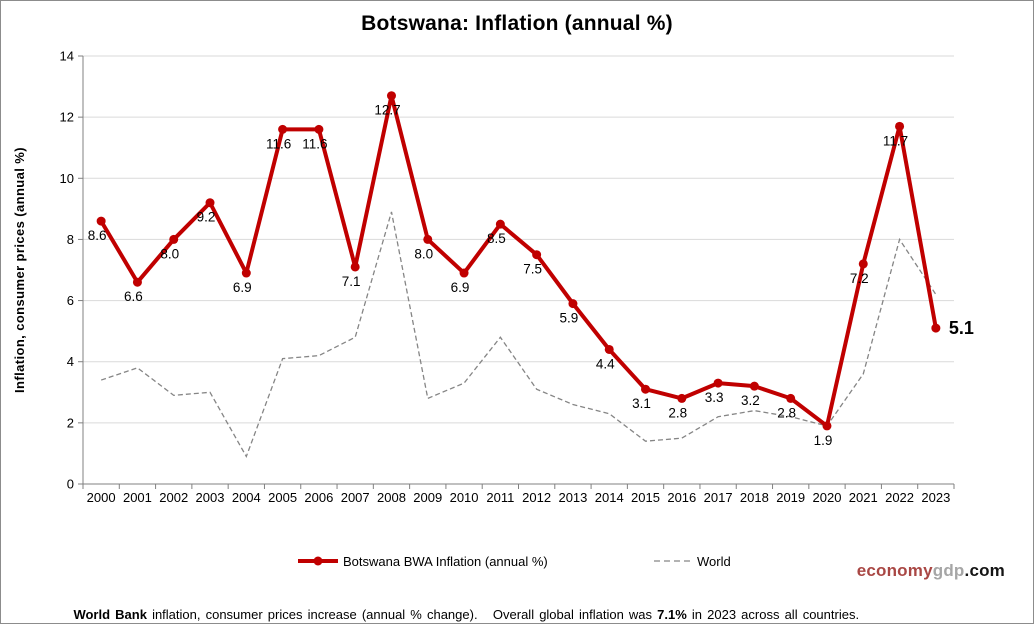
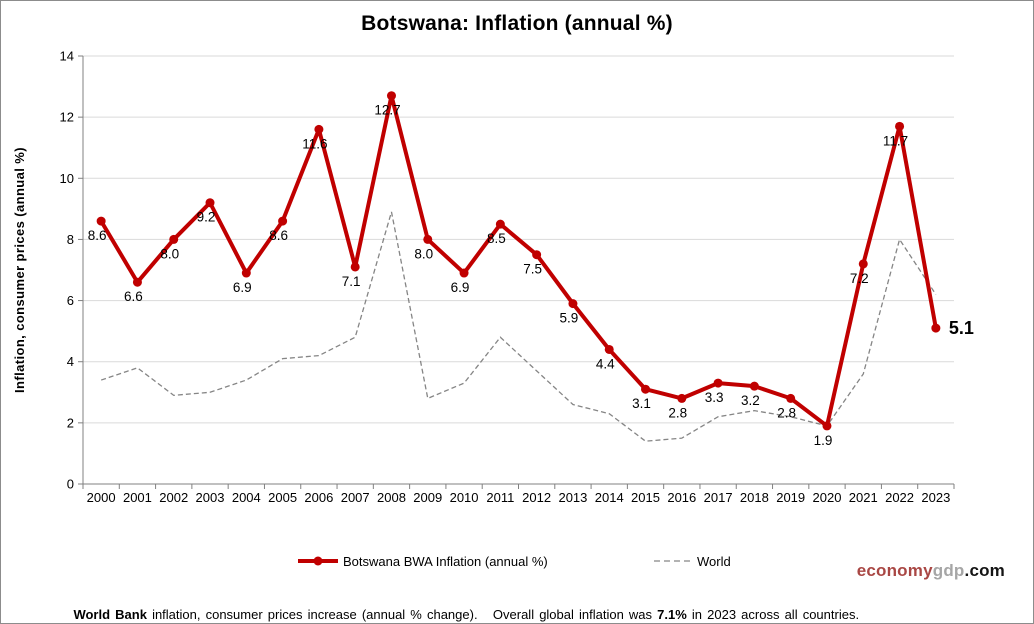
World/2004: 0.9 -> 3.4
Botswana BWA Inflation (annual %)/2005: 11.6 -> 8.6
World/2012: 3.1 -> 3.7
